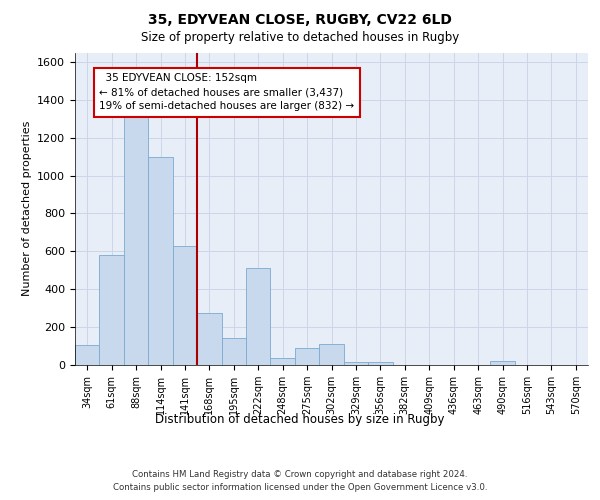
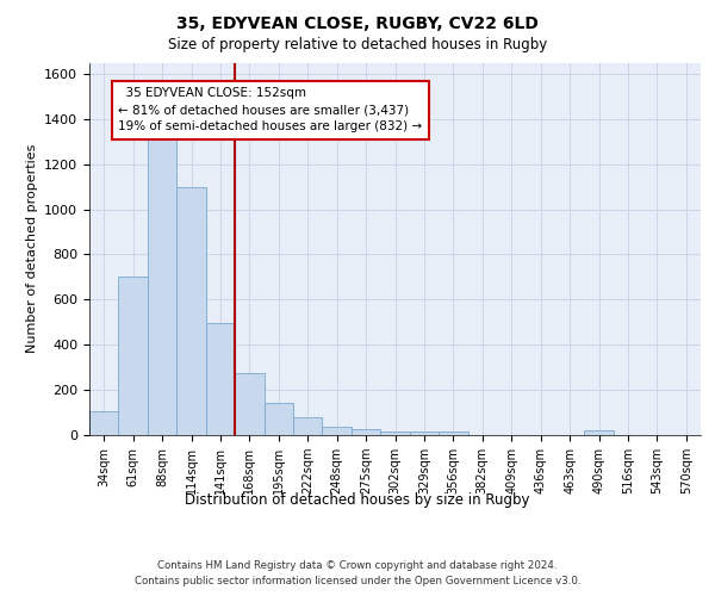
61sqm: 580 -> 700
141sqm: 630 -> 500
222sqm: 510 -> 80
275sqm: 90 -> 30
302sqm: 110 -> 20
